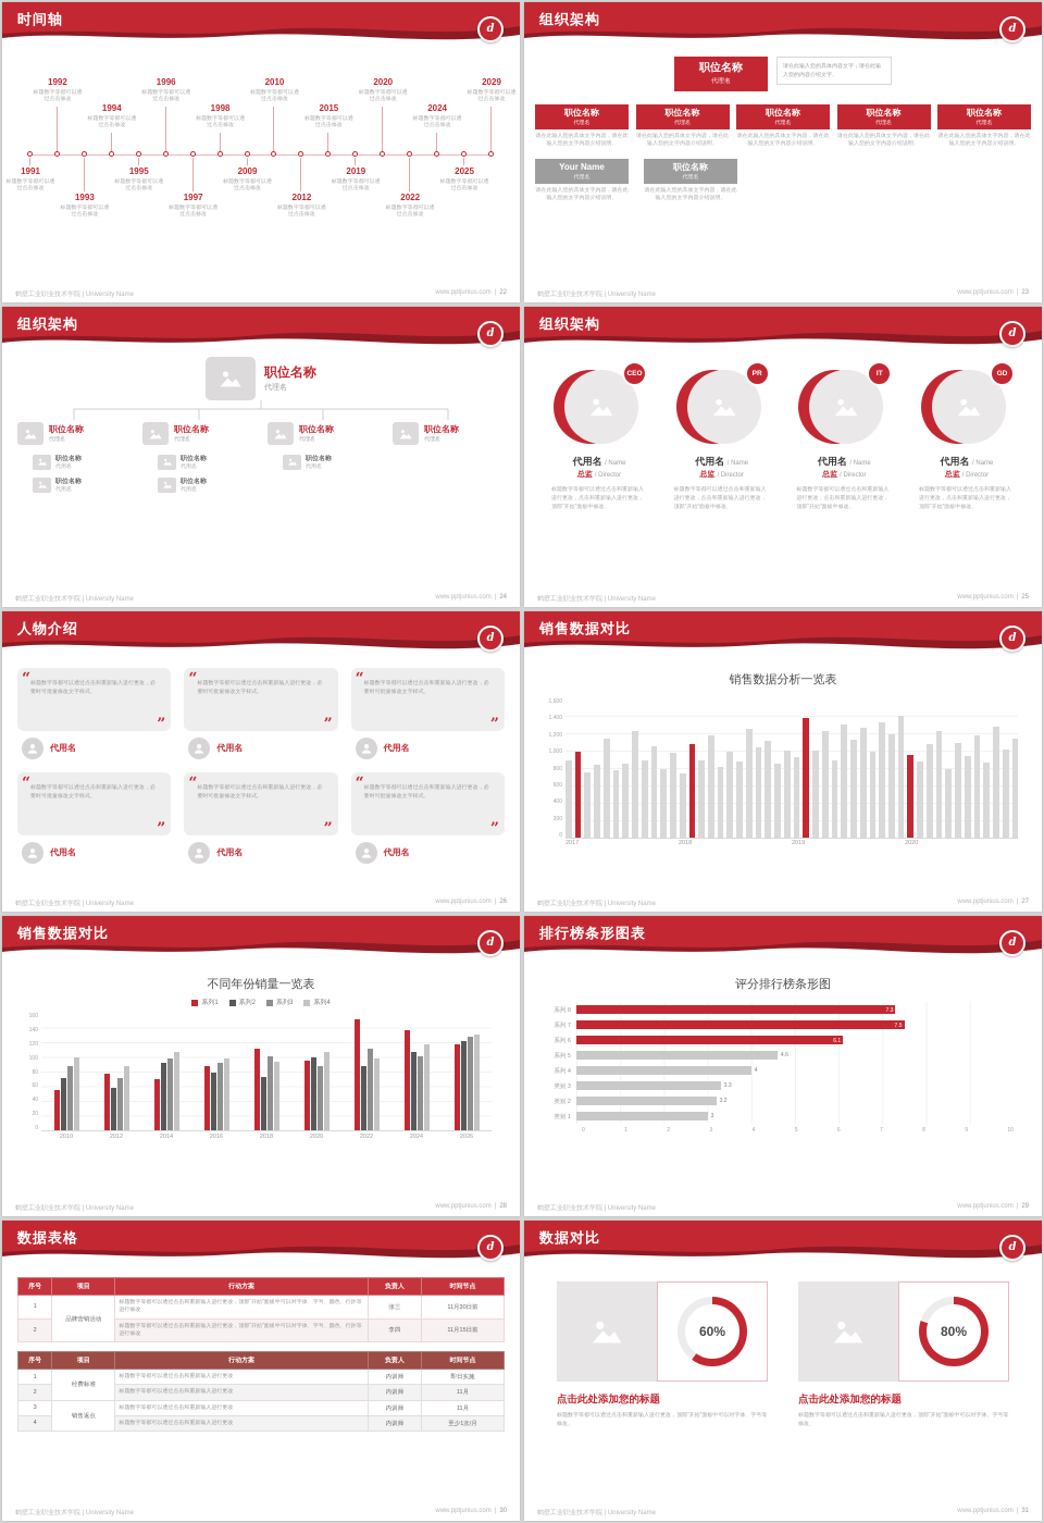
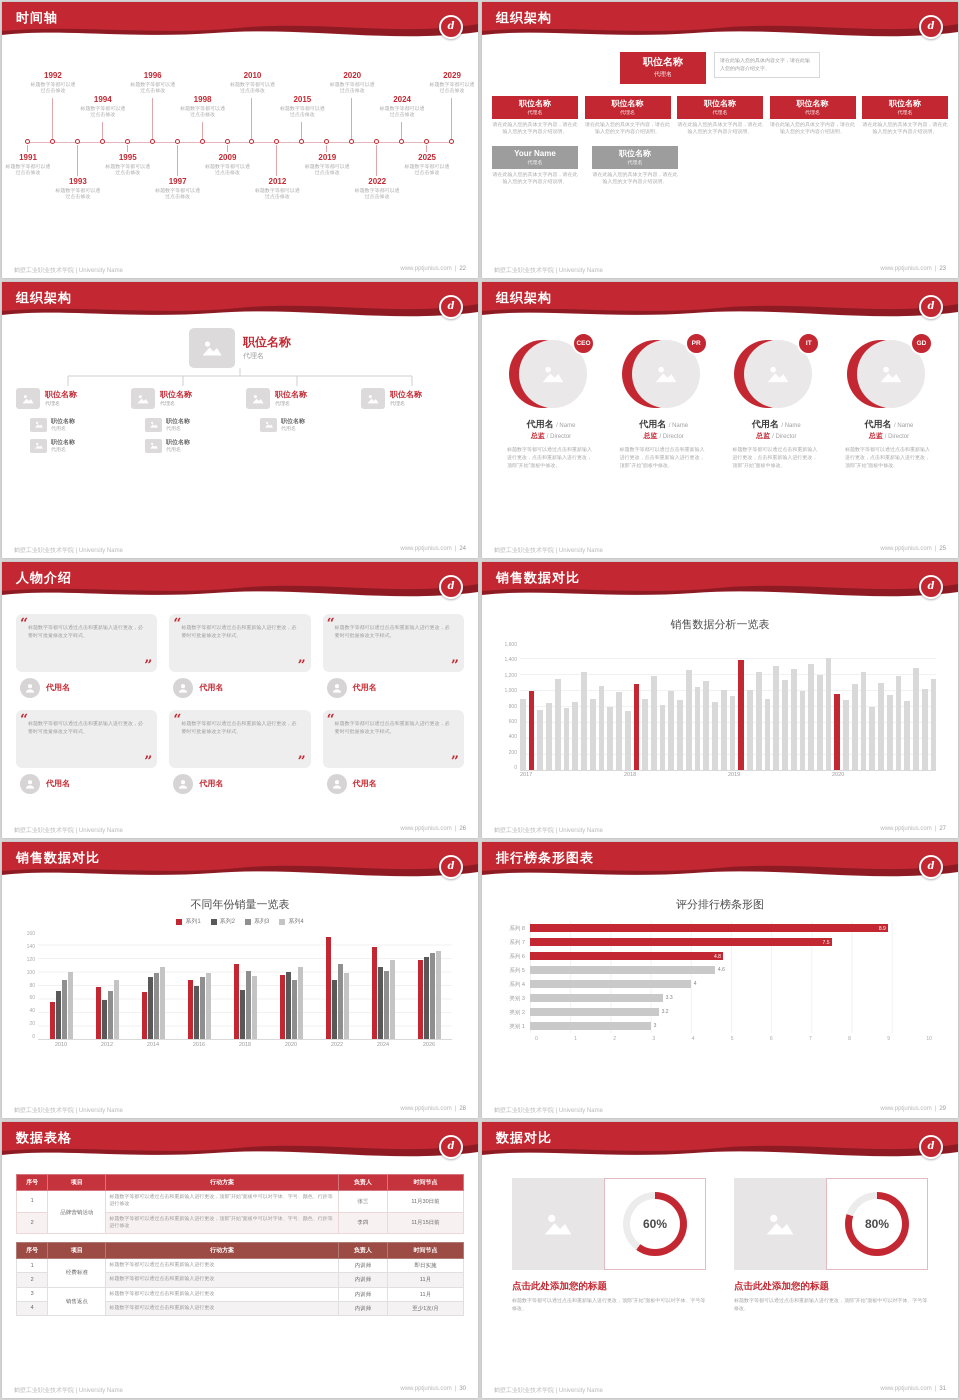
评分排行榜条形图/系列 8: 7.3 -> 8.9
评分排行榜条形图/系列 6: 6.1 -> 4.8
